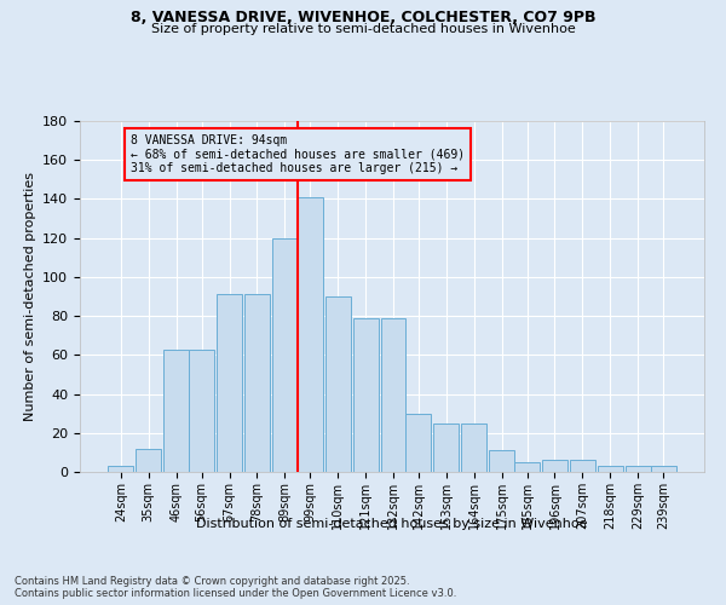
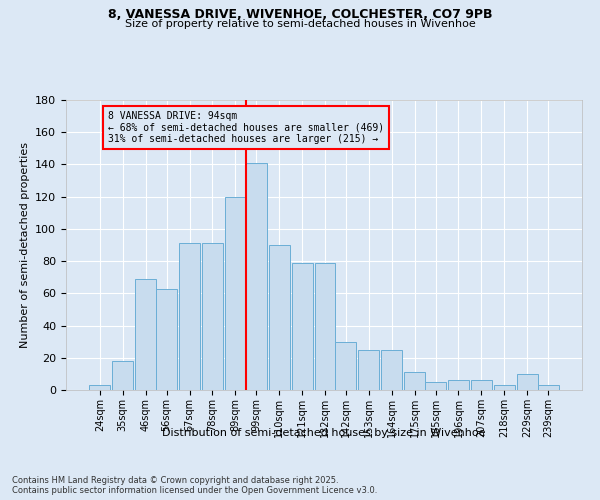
35sqm: 12 -> 18
46sqm: 63 -> 69
229sqm: 3 -> 10
